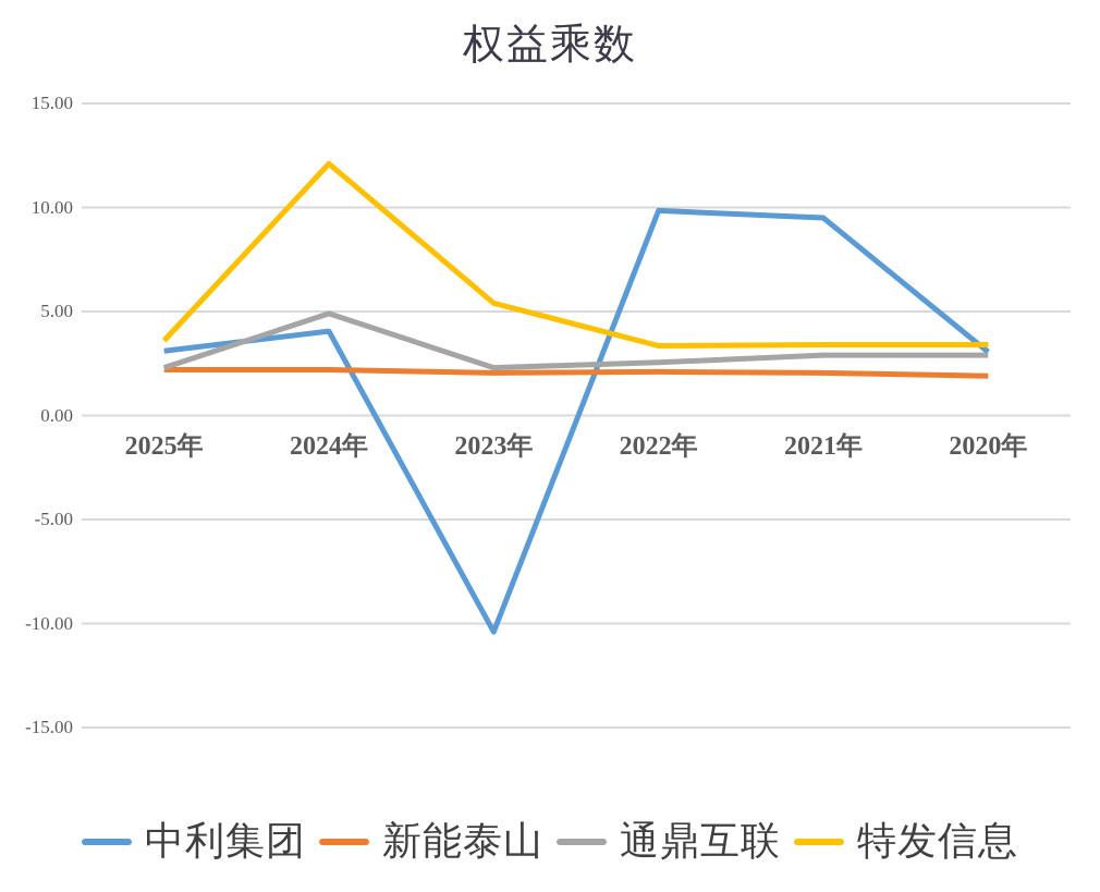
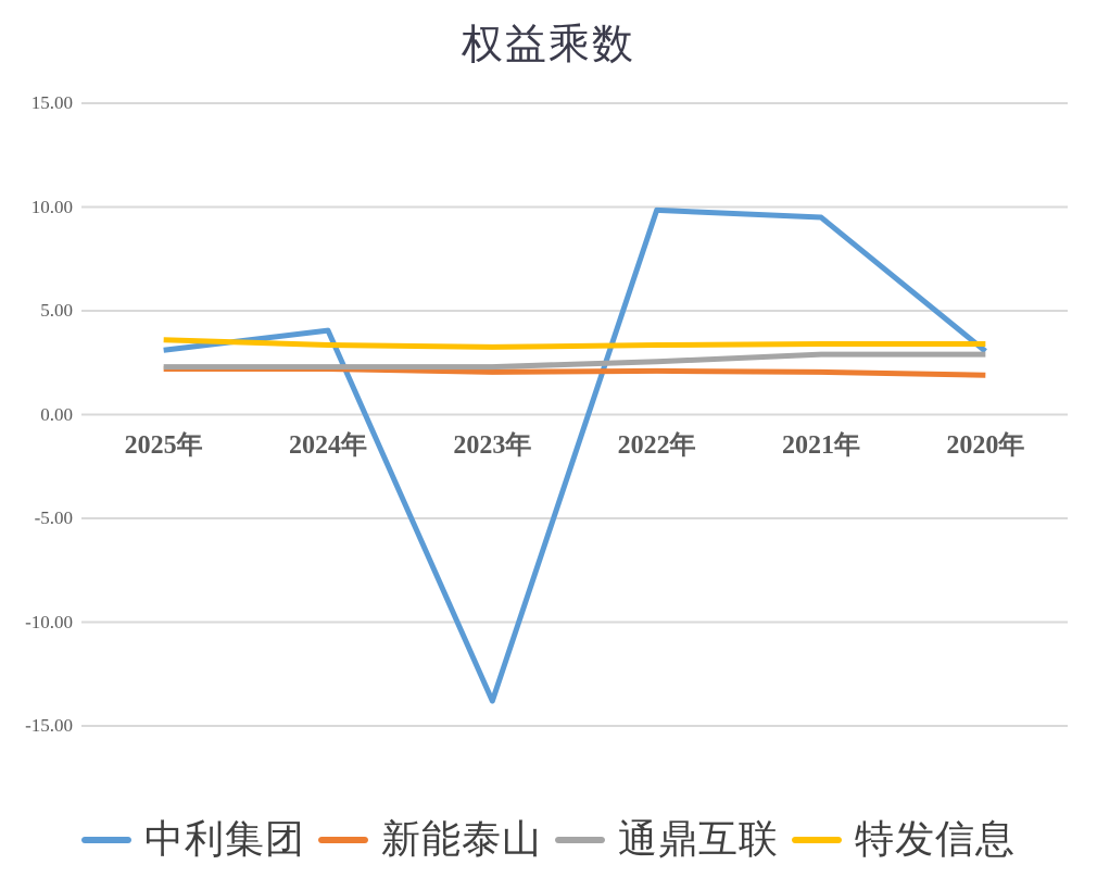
通鼎互联/2024年: 4.9 -> 2.3
特发信息/2024年: 12.1 -> 3.4
中利集团/2023年: -10.4 -> -13.8
特发信息/2023年: 5.4 -> 3.2
